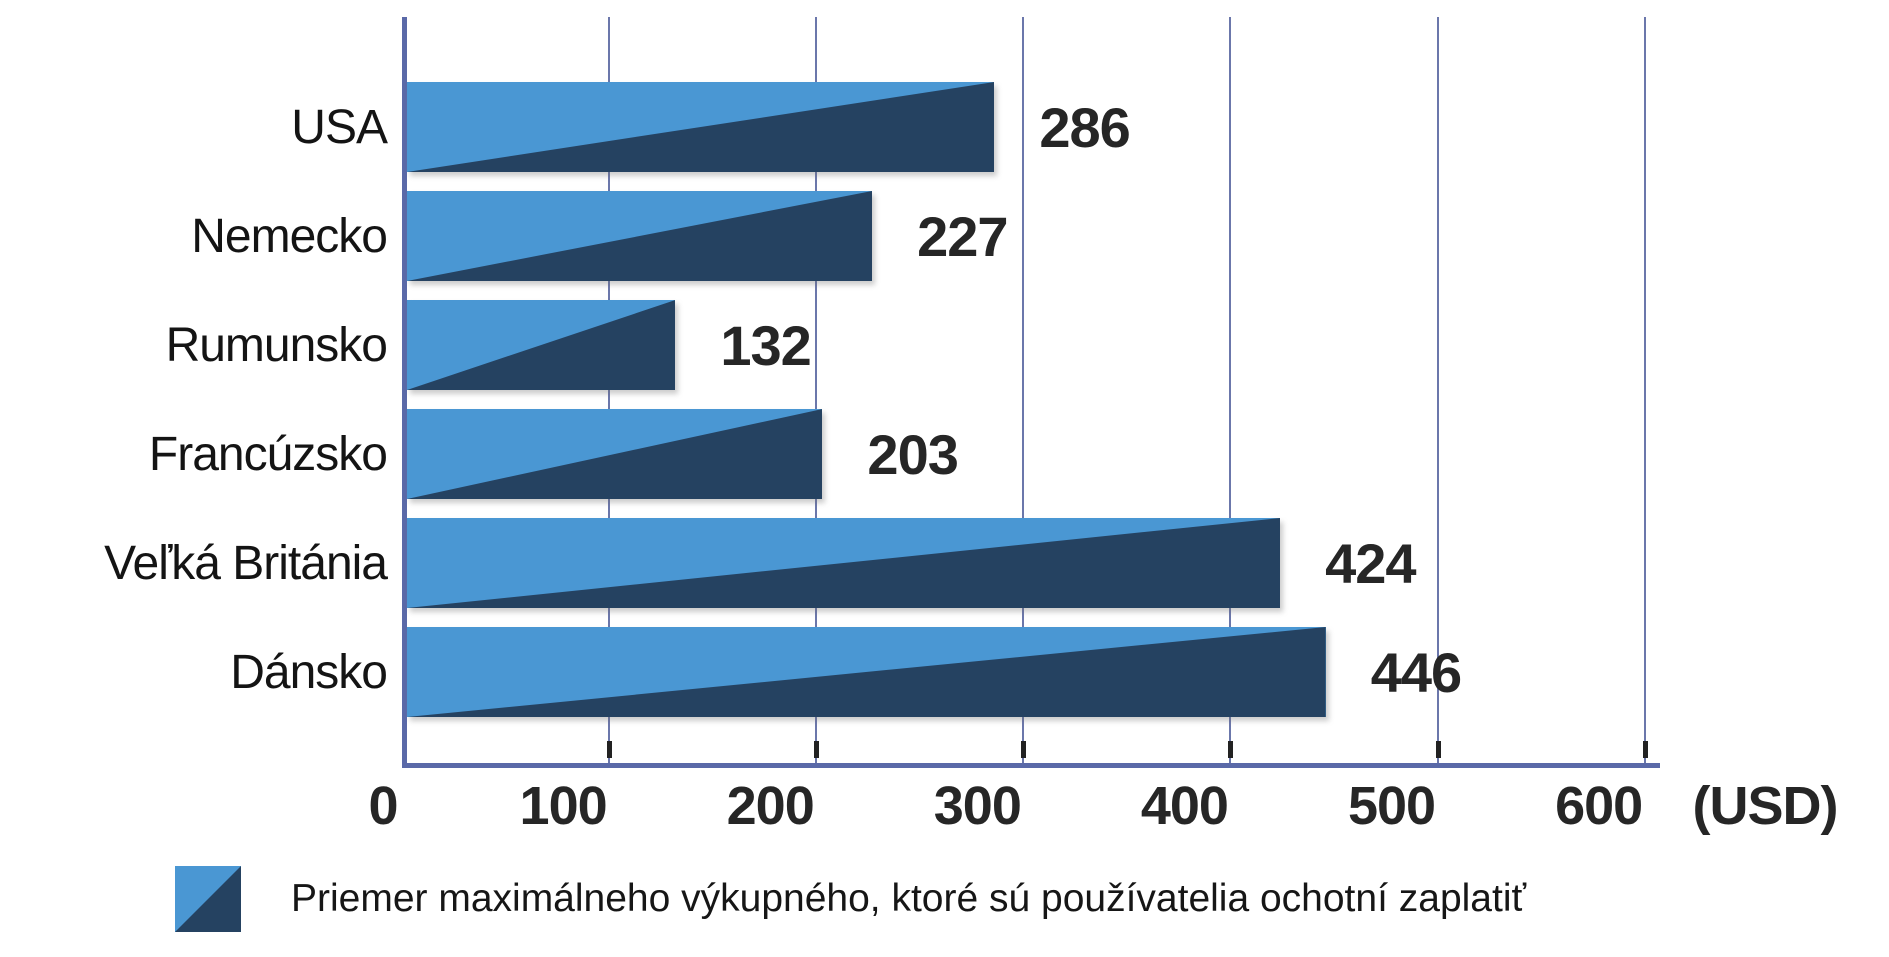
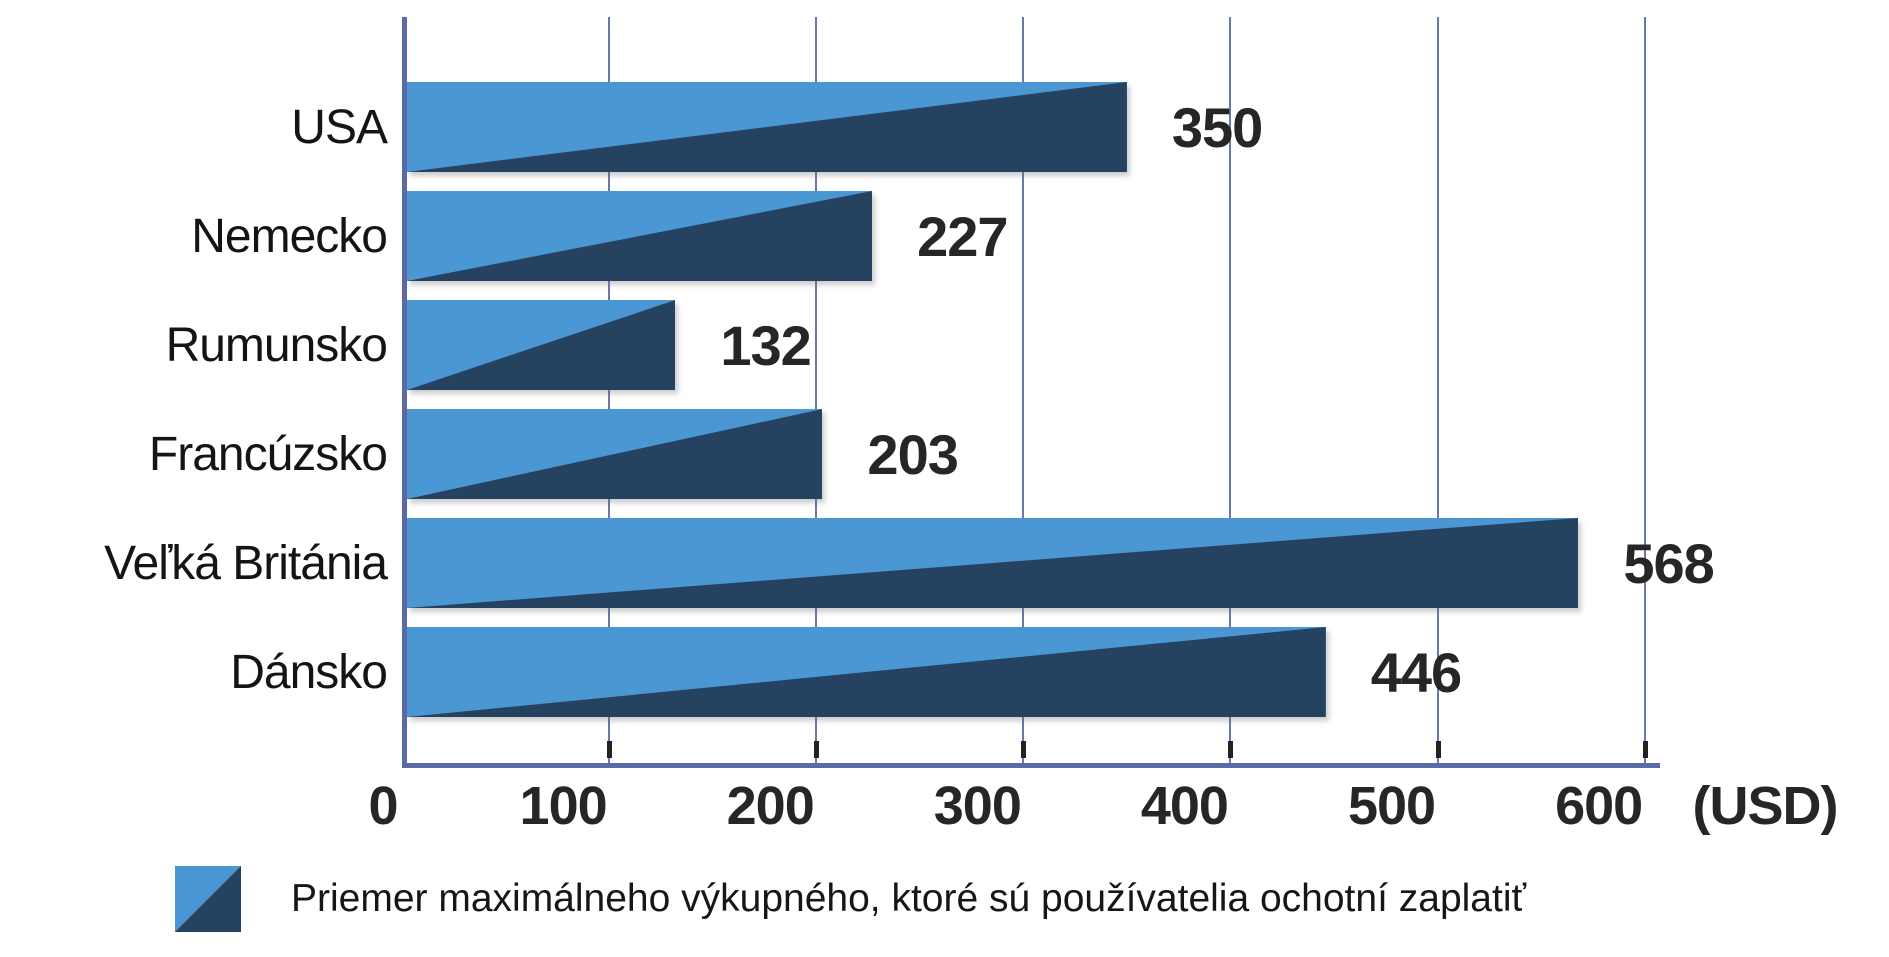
USA: 286 -> 350
Veľká Británia: 424 -> 568
